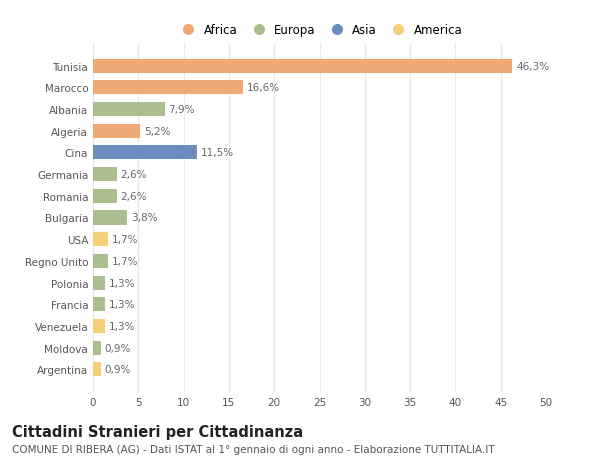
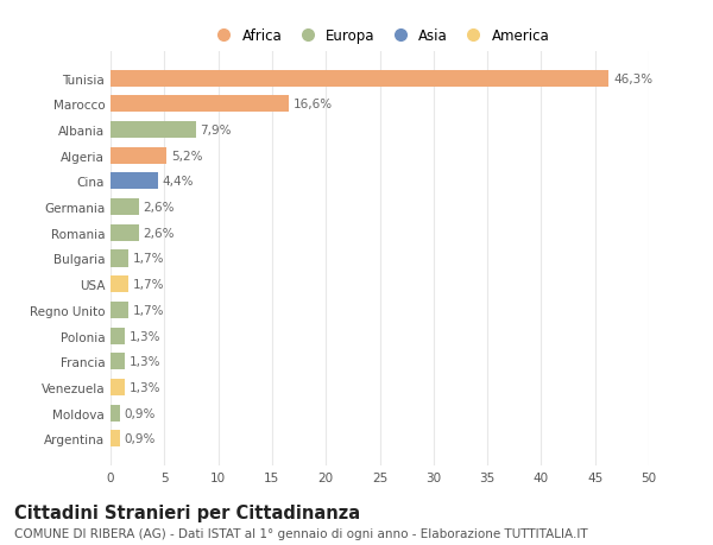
Cina: 11,5% -> 4,4%
Bulgaria: 3,8% -> 1,7%
